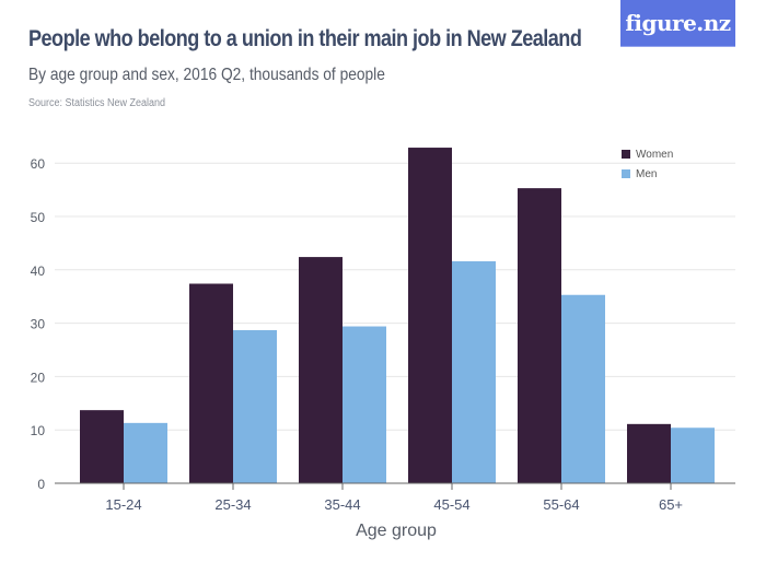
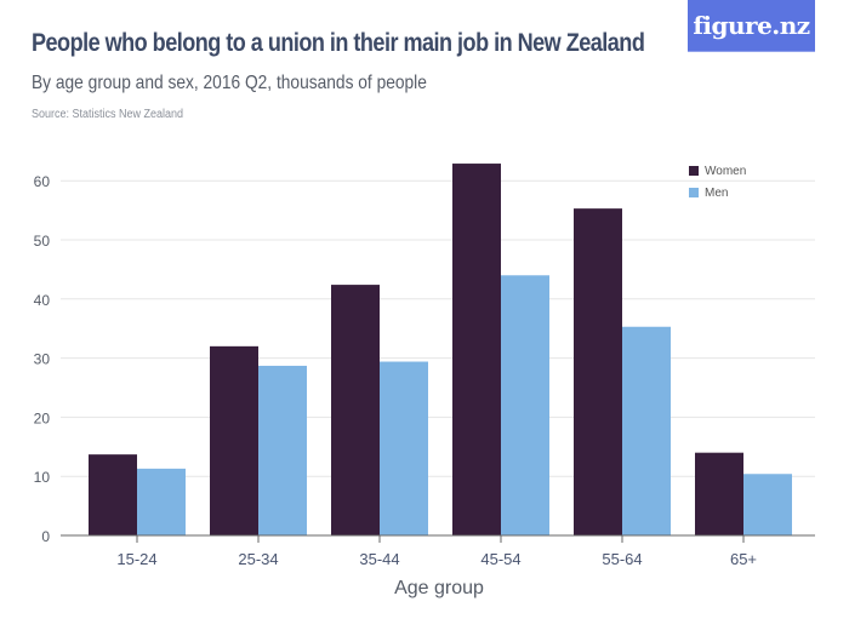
Women/25-34: 37 -> 32
Men/45-54: 42 -> 44
Women/65+: 11 -> 14
